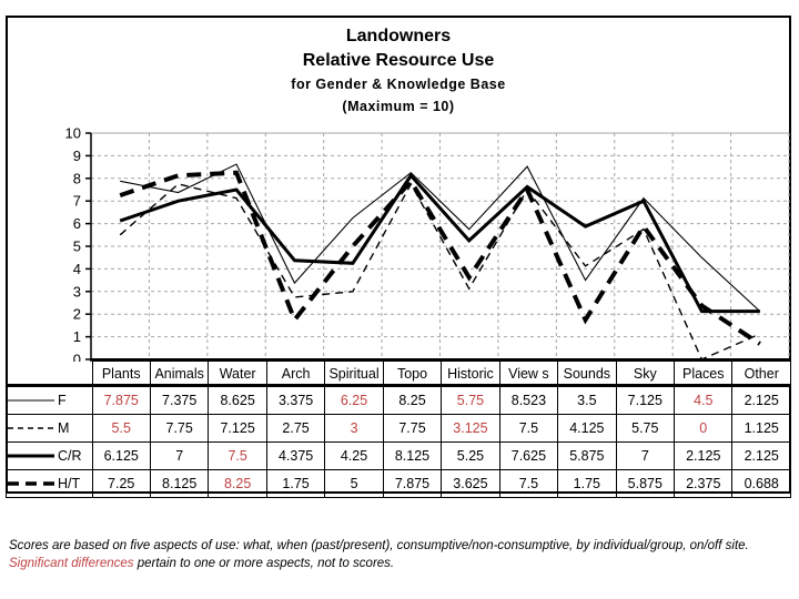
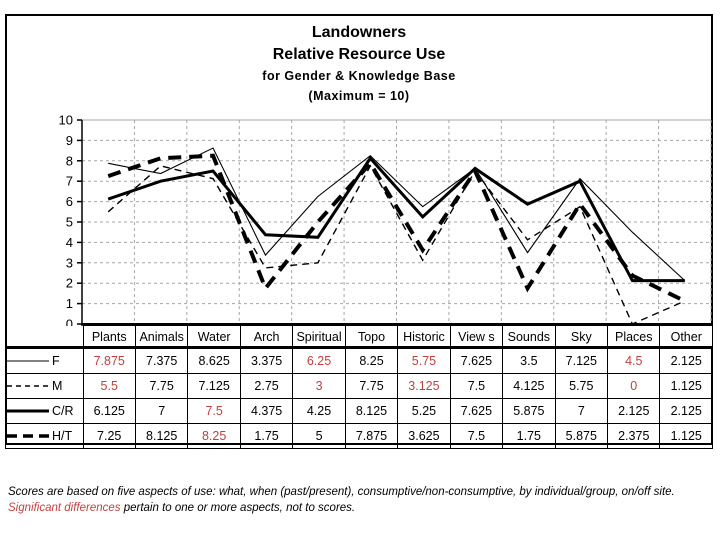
F/View s: 8.523 -> 7.625
H/T/Other: 0.688 -> 1.125
